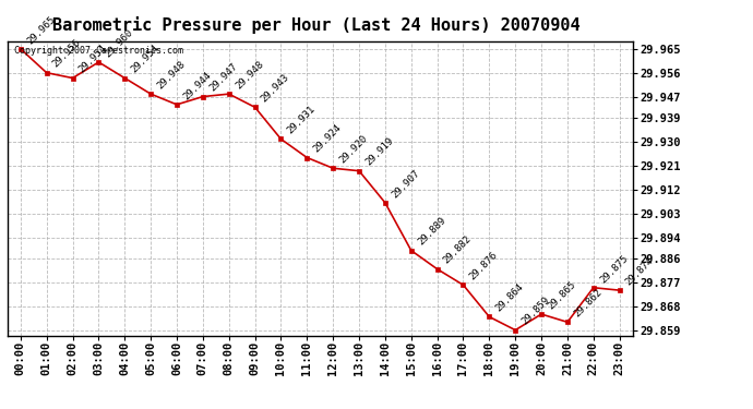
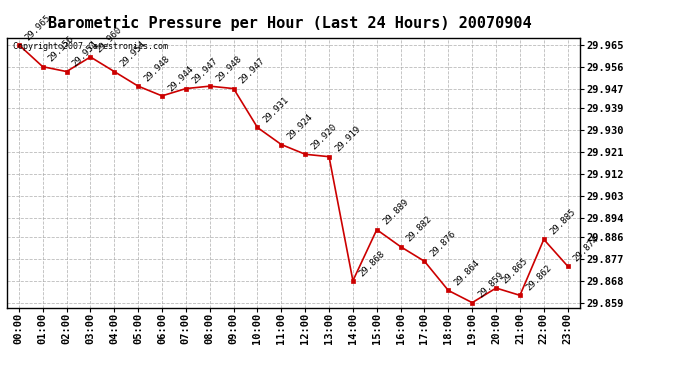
09:00: 29.943 -> 29.947
14:00: 29.907 -> 29.868
22:00: 29.875 -> 29.885
